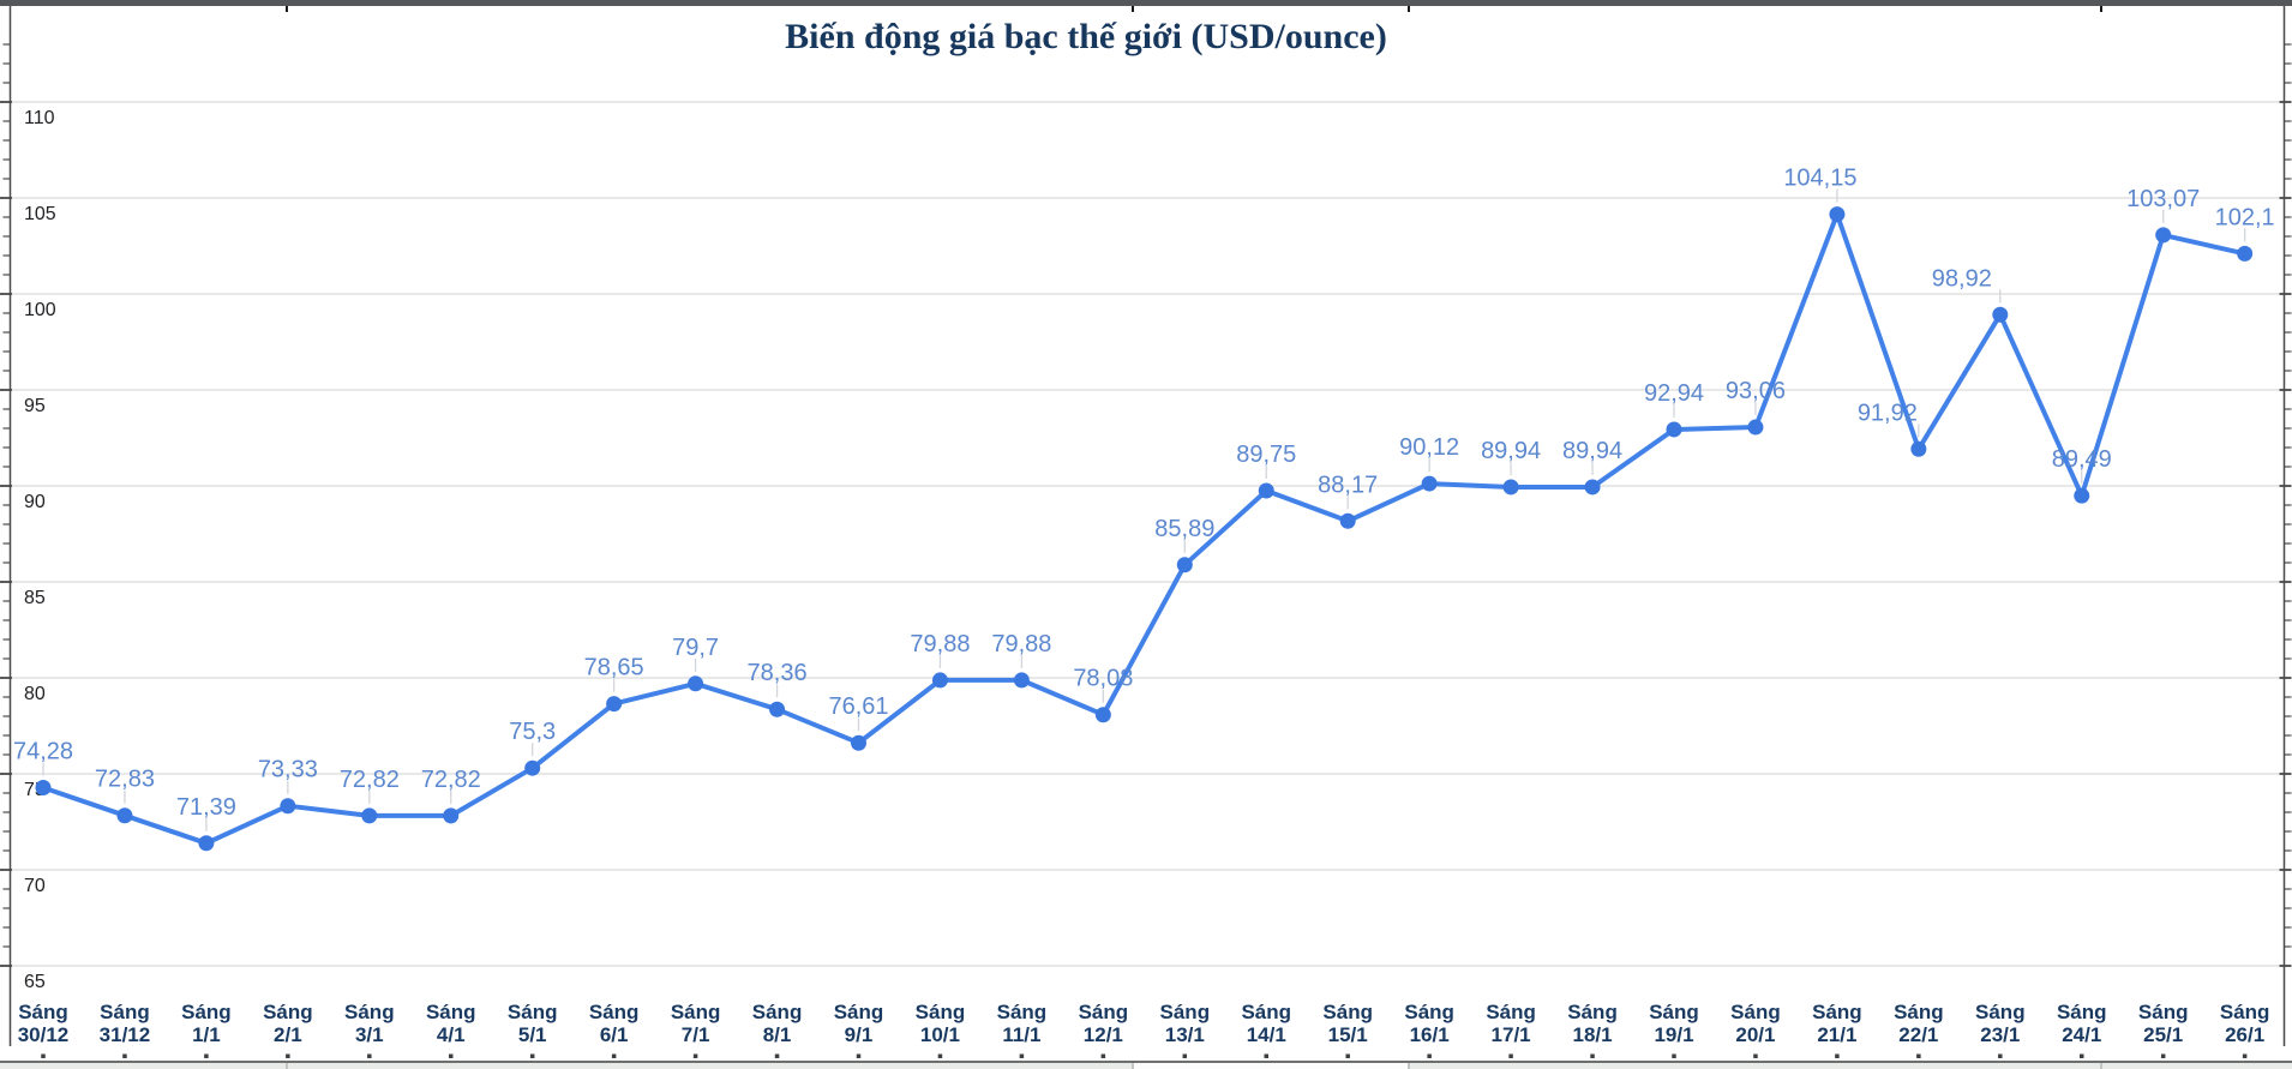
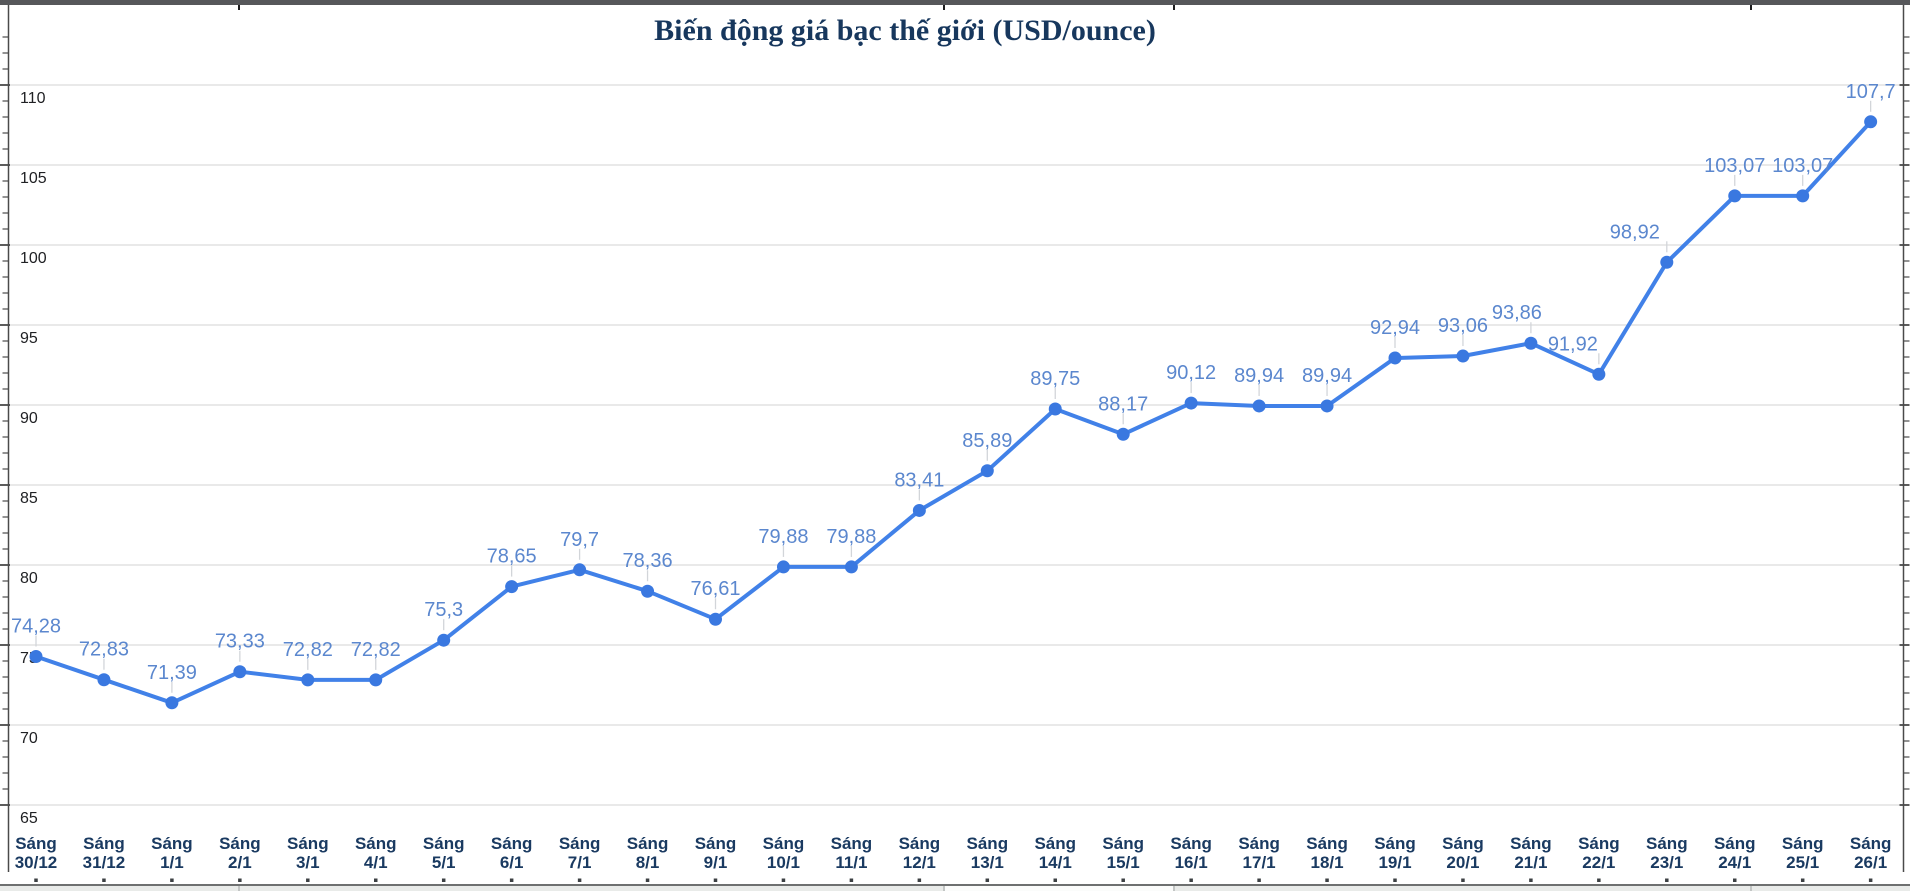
12/1: 78,08 -> 83,41
21/1: 104,15 -> 93,86
24/1: 89,49 -> 103,07
26/1: 102,1 -> 107,7
